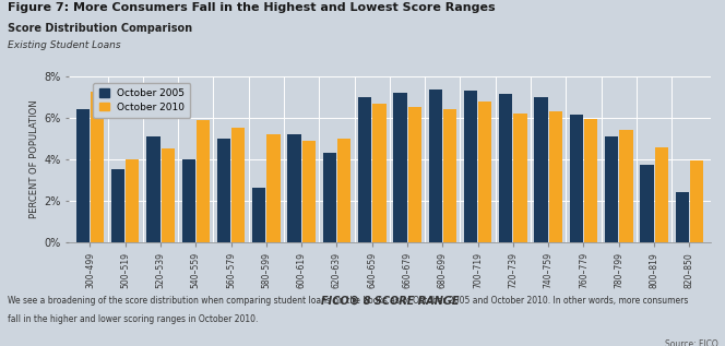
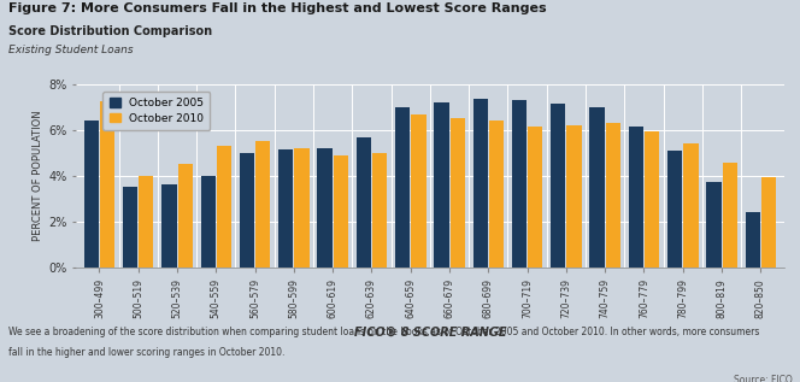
October 2005/520–539: 5.1% -> 3.6%
October 2010/540–559: 5.9% -> 5.3%
October 2005/580–599: 2.6% -> 5.2%
October 2005/620–639: 4.3% -> 5.7%
October 2010/700–719: 6.8% -> 6.2%
